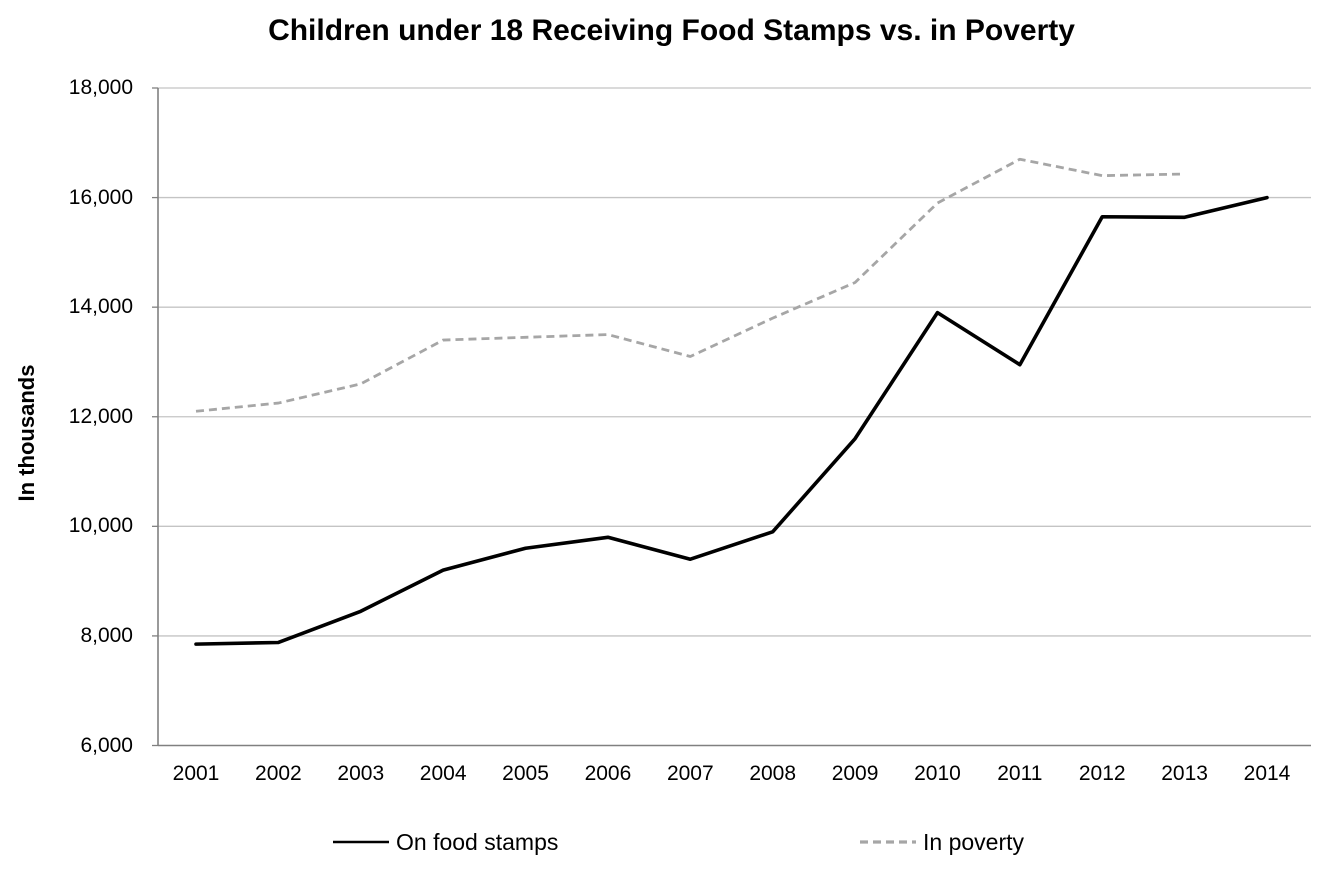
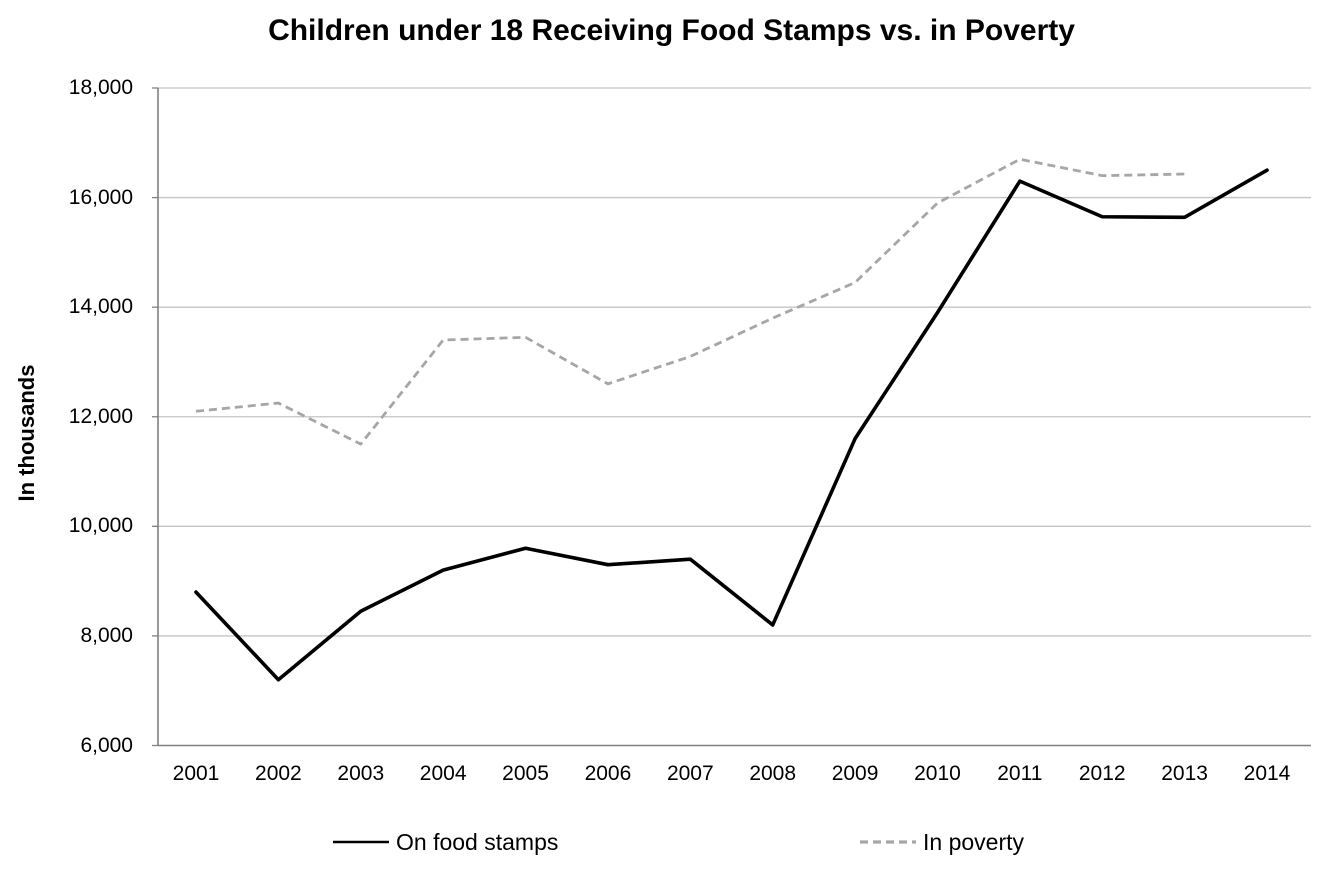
On food stamps/2001: 7800 -> 8800
On food stamps/2002: 7900 -> 7200
In poverty/2003: 12600 -> 11500
On food stamps/2006: 9800 -> 9300
In poverty/2006: 13500 -> 12600
On food stamps/2008: 9900 -> 8200
On food stamps/2011: 13000 -> 16300
On food stamps/2014: 16000 -> 16500
